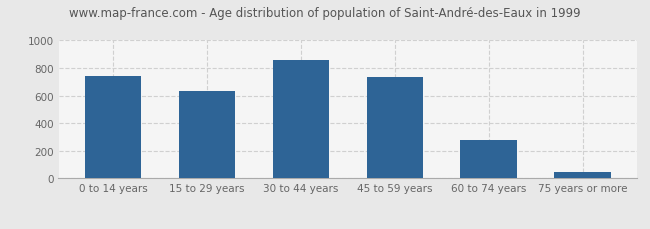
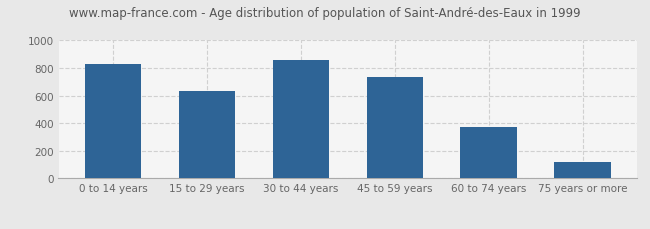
0 to 14 years: 740 -> 830
60 to 74 years: 280 -> 380
75 years or more: 50 -> 120
